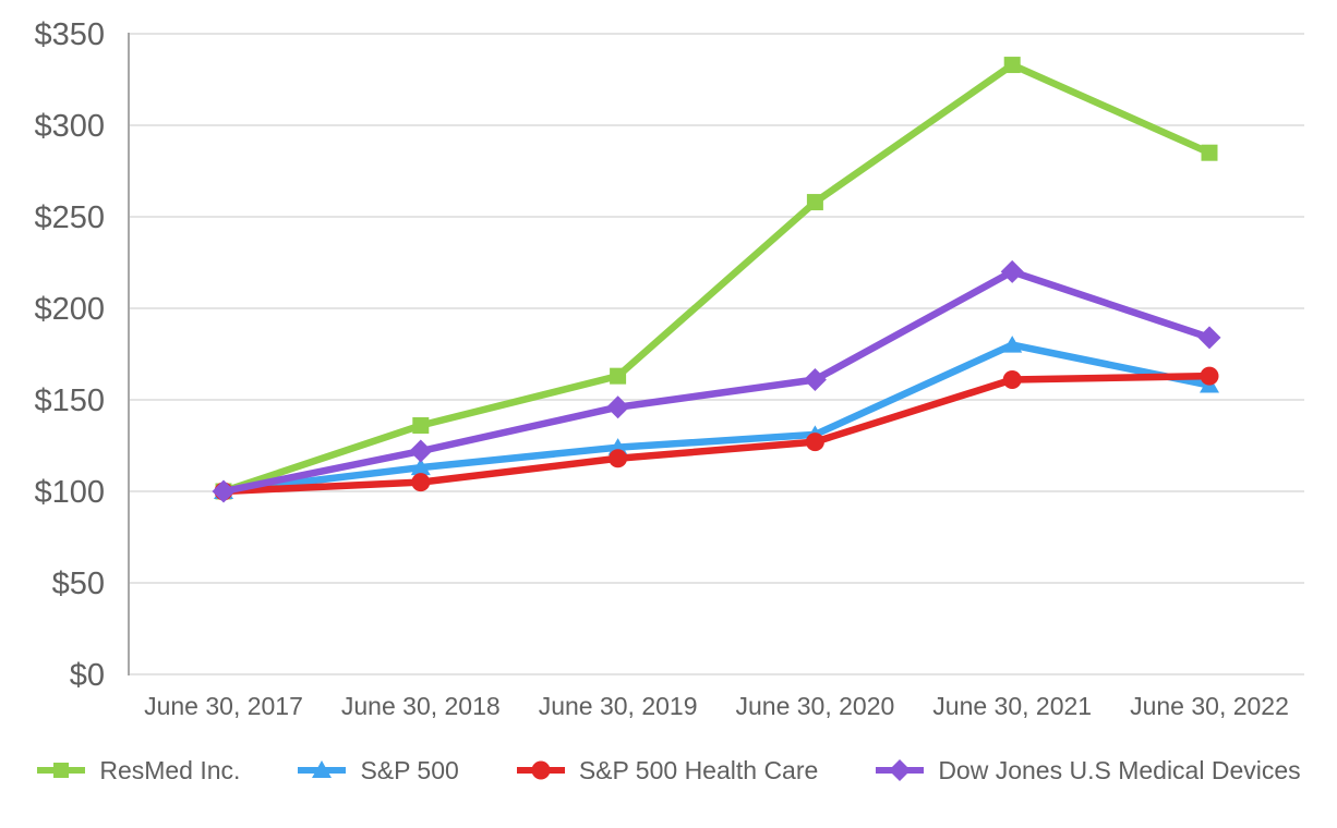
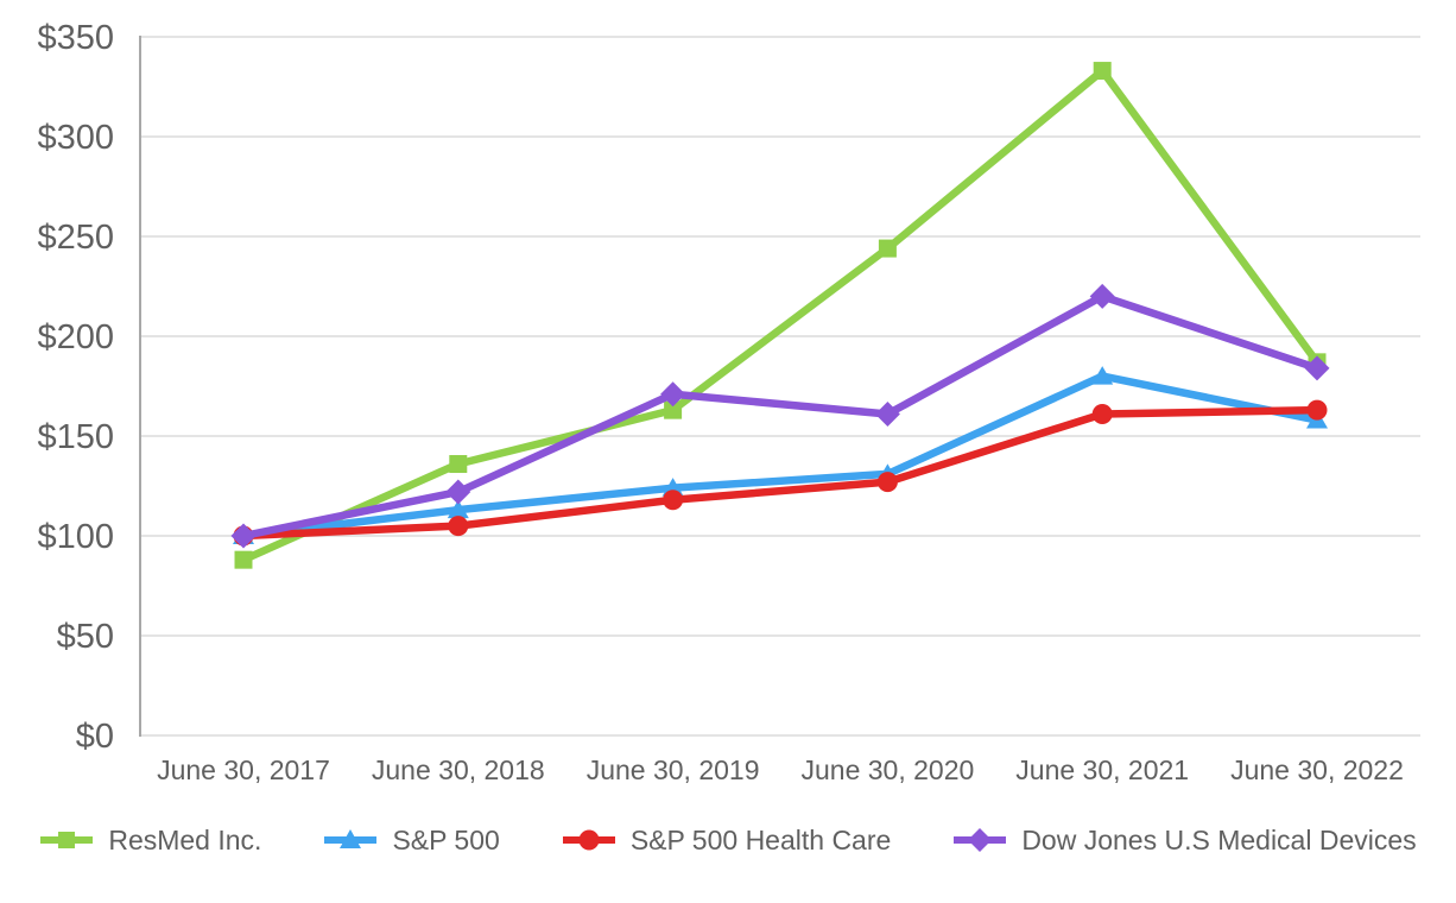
ResMed Inc./June 30, 2017: $100 -> $88
Dow Jones U.S Medical Devices/June 30, 2019: $146 -> $171
ResMed Inc./June 30, 2020: $258 -> $244
ResMed Inc./June 30, 2022: $285 -> $187
